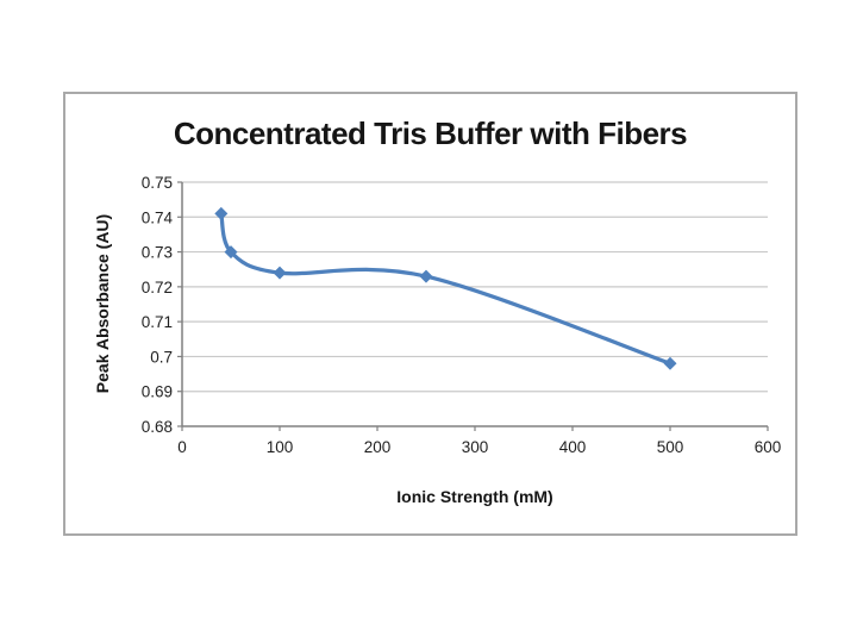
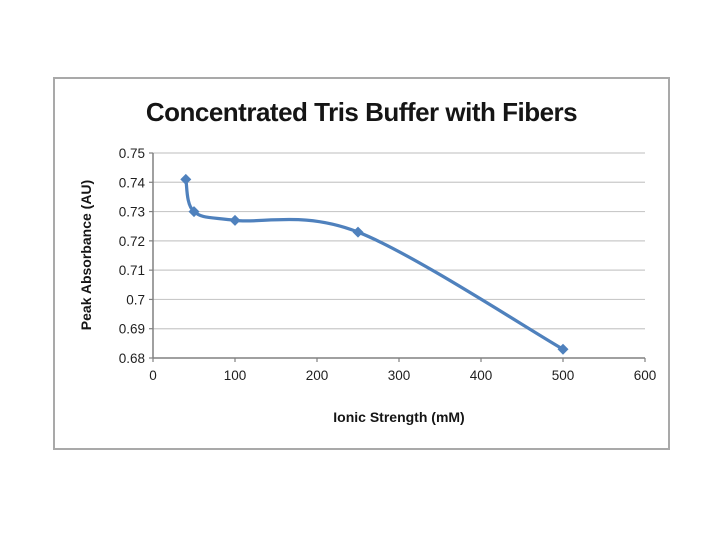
100: 0.724 -> 0.727
500: 0.698 -> 0.683
